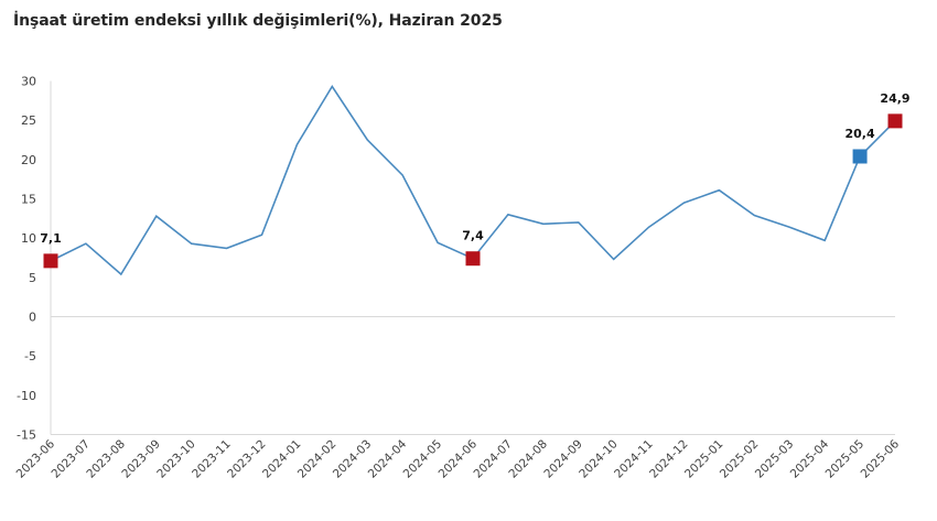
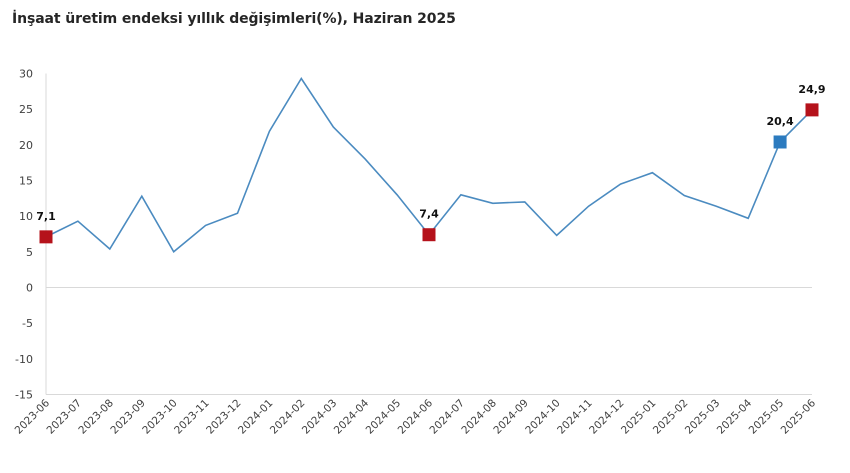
2023-10: 9 -> 5
2024-05: 9 -> 13
